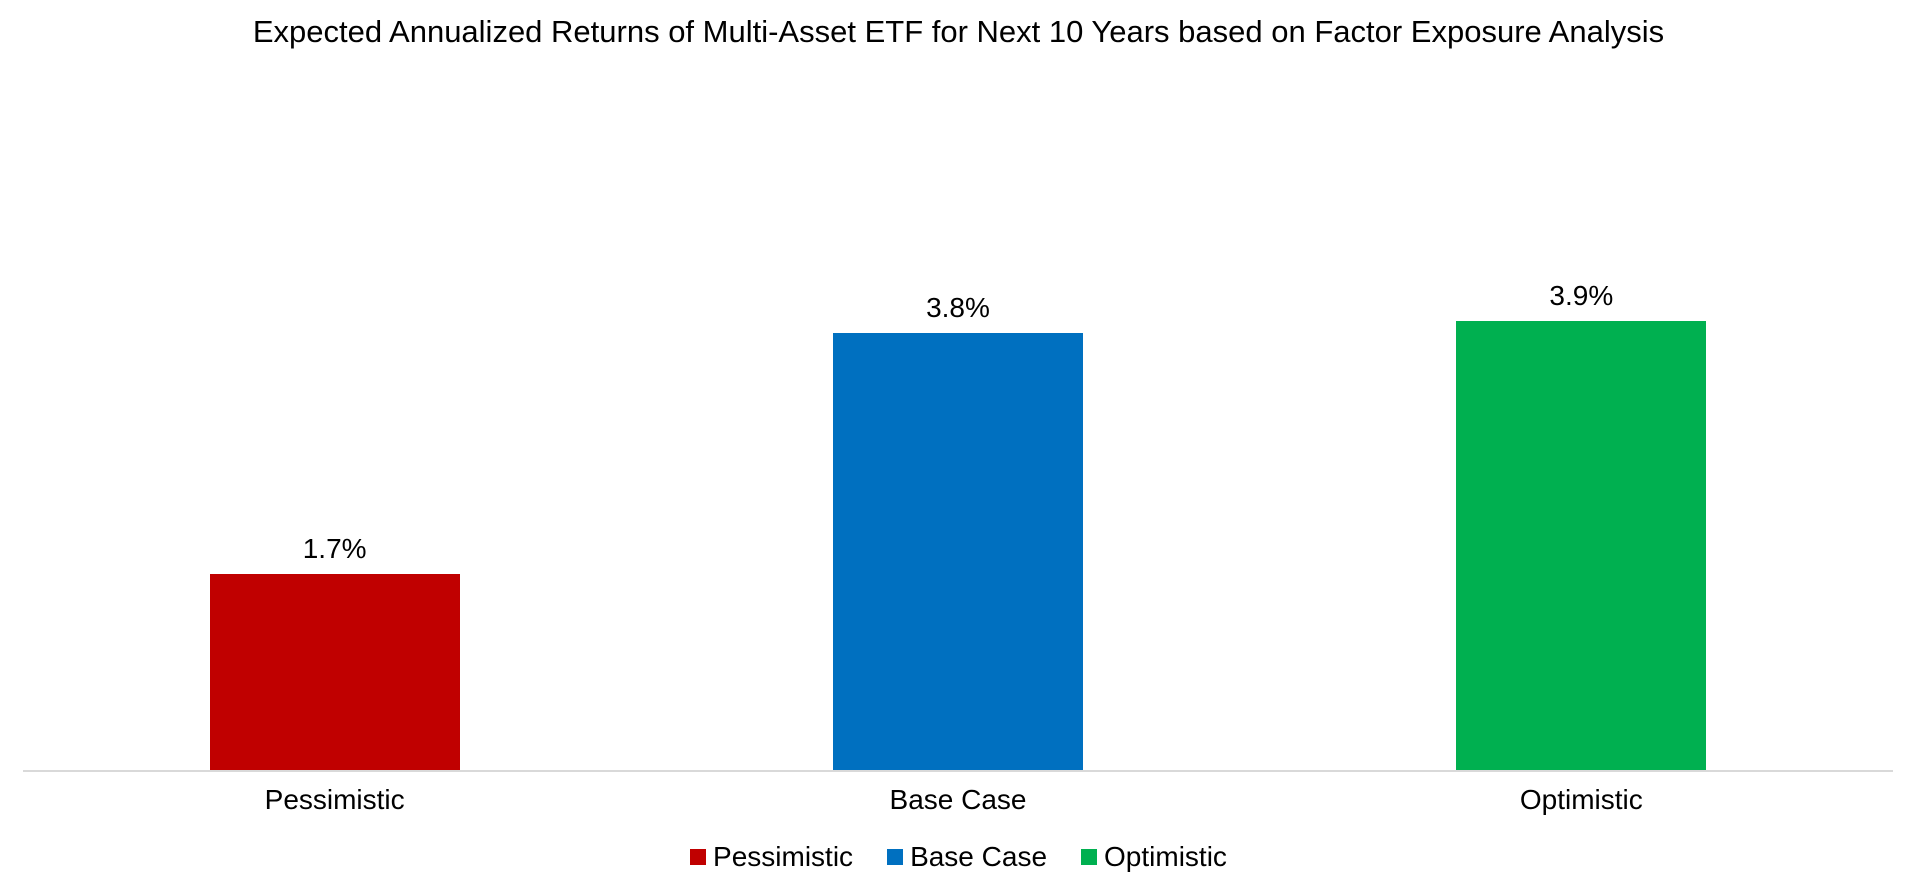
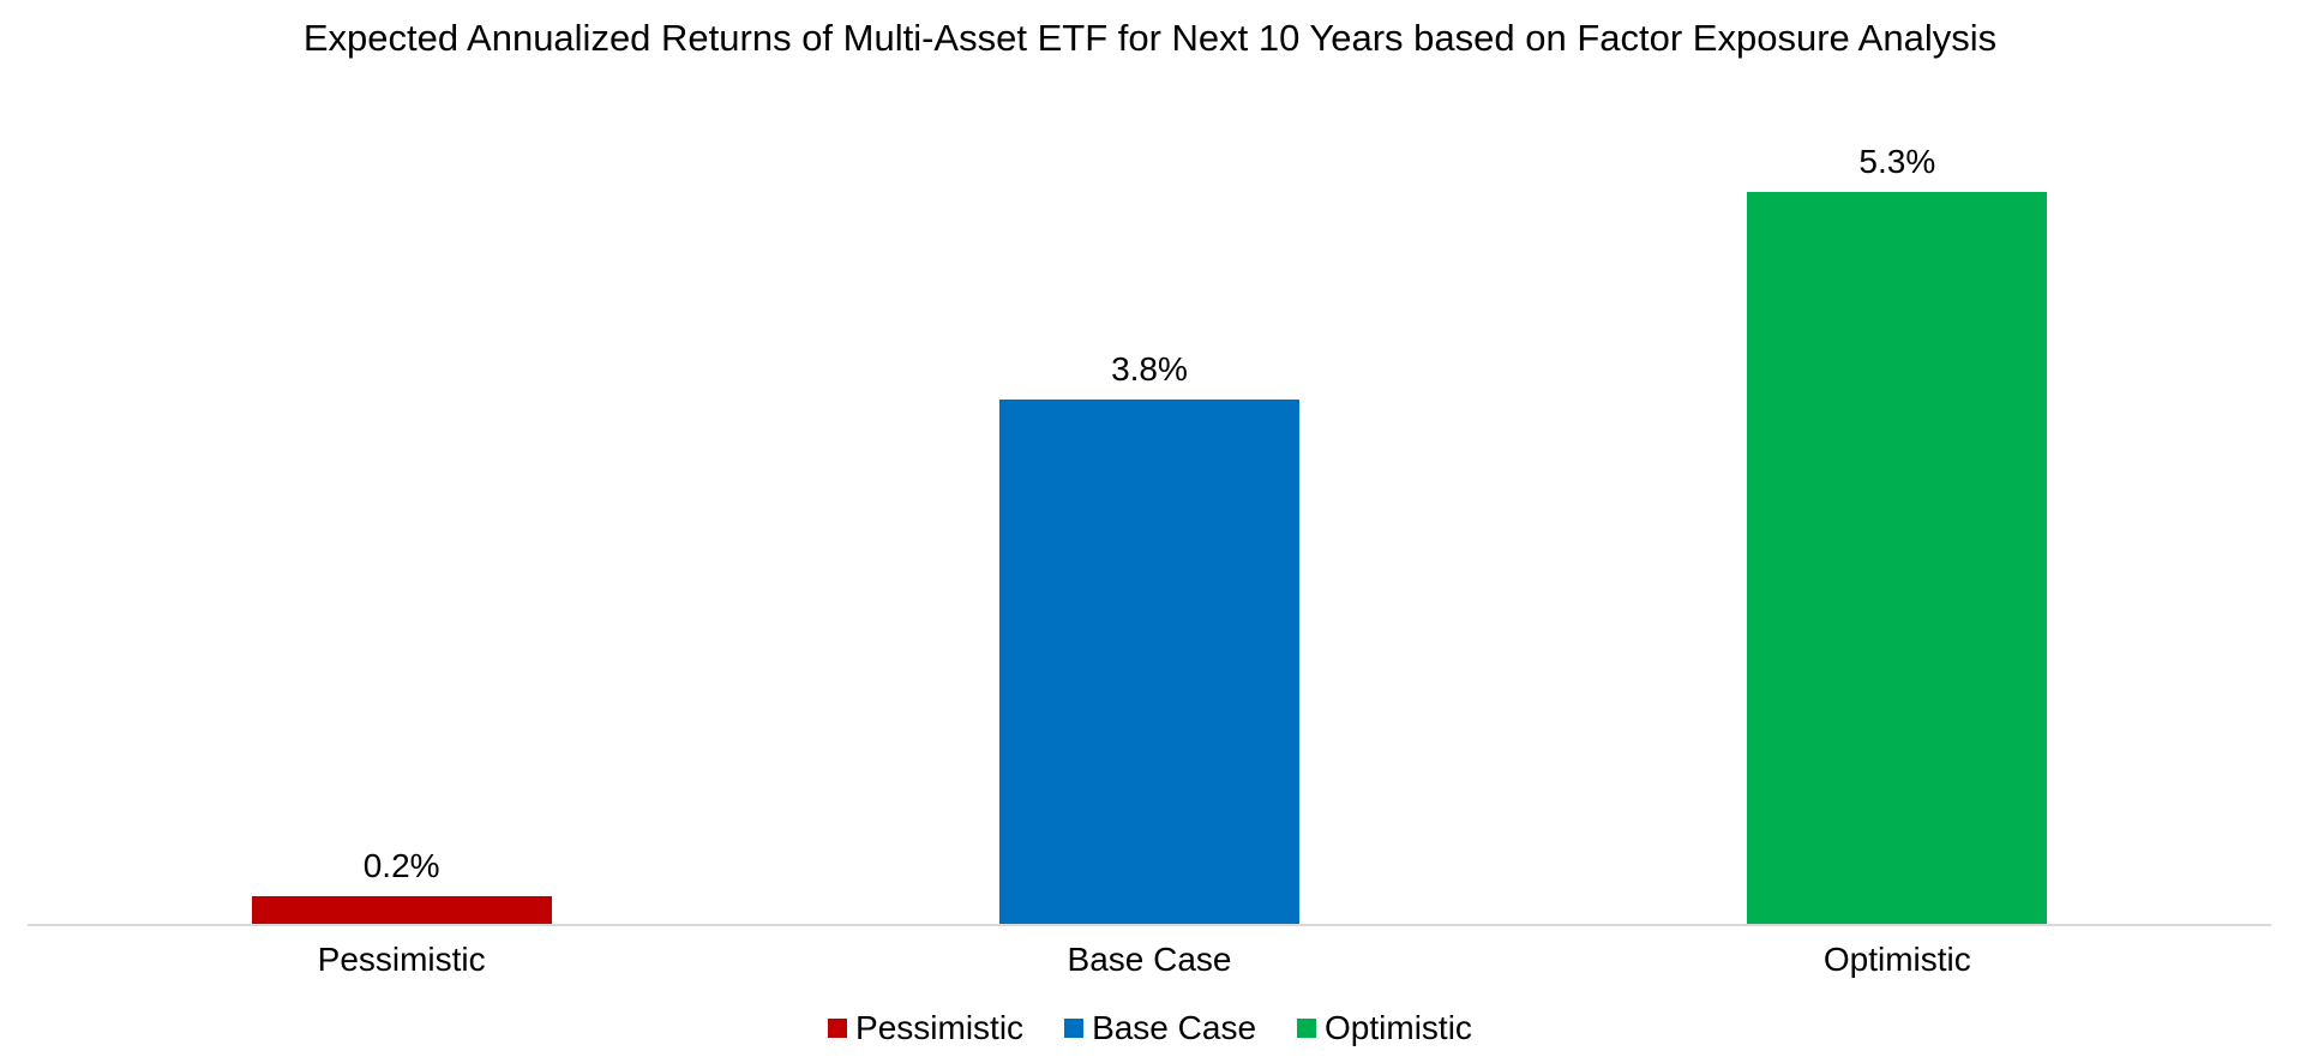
Pessimistic: 1.7% -> 0.2%
Optimistic: 3.9% -> 5.3%
